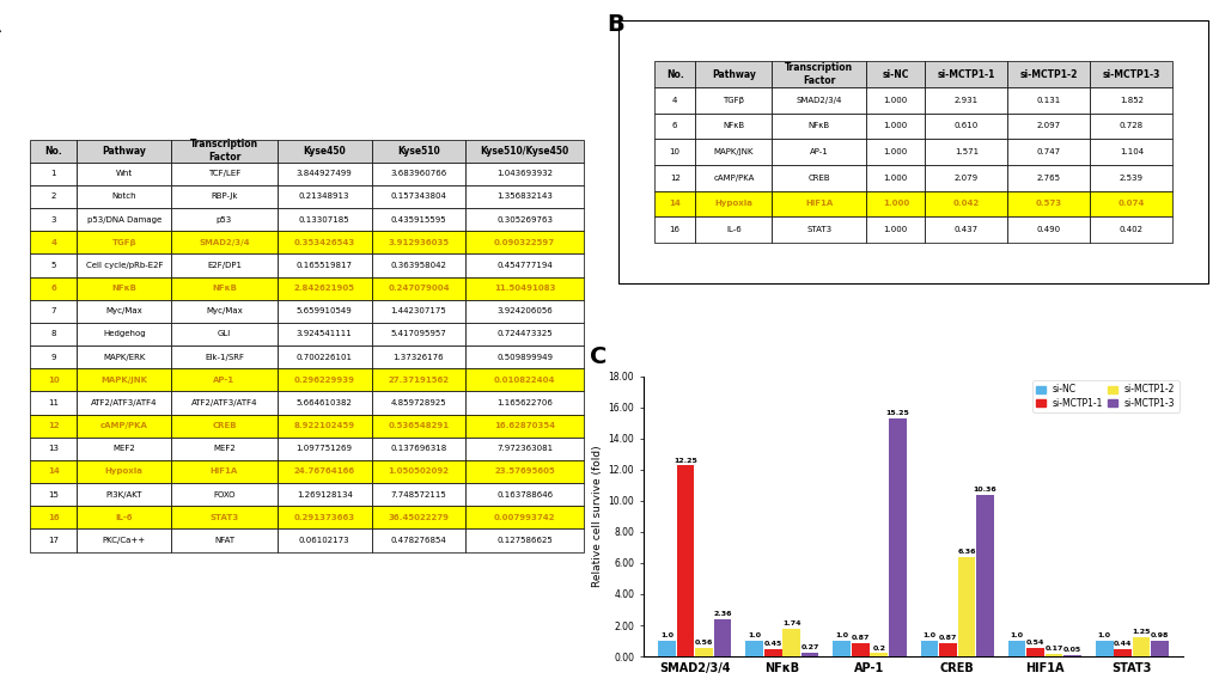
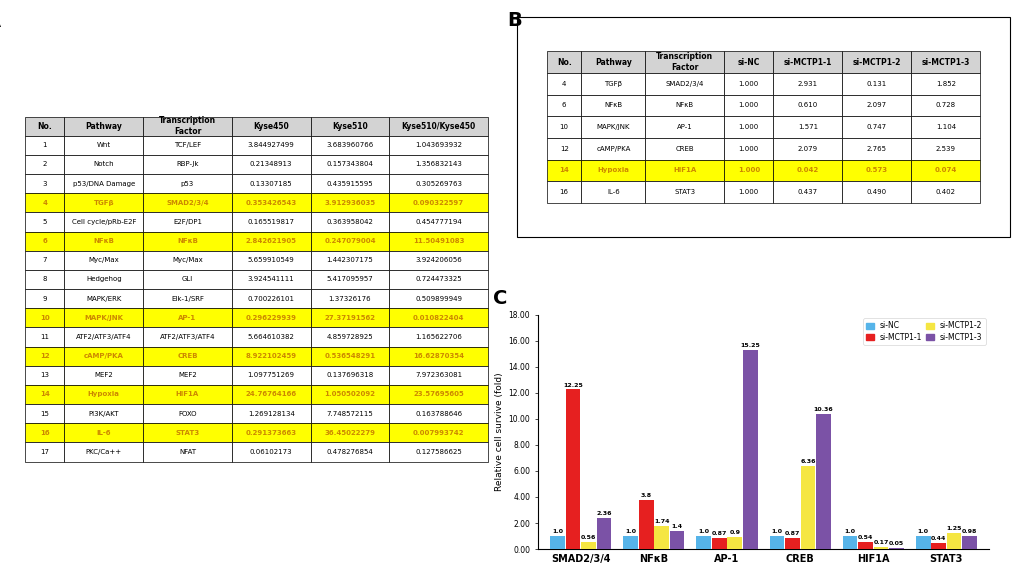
si-MCTP1-1/NFκB: 0.5 -> 3.8
si-MCTP1-3/NFκB: 0.3 -> 1.4
si-MCTP1-2/AP-1: 0.2 -> 0.9
